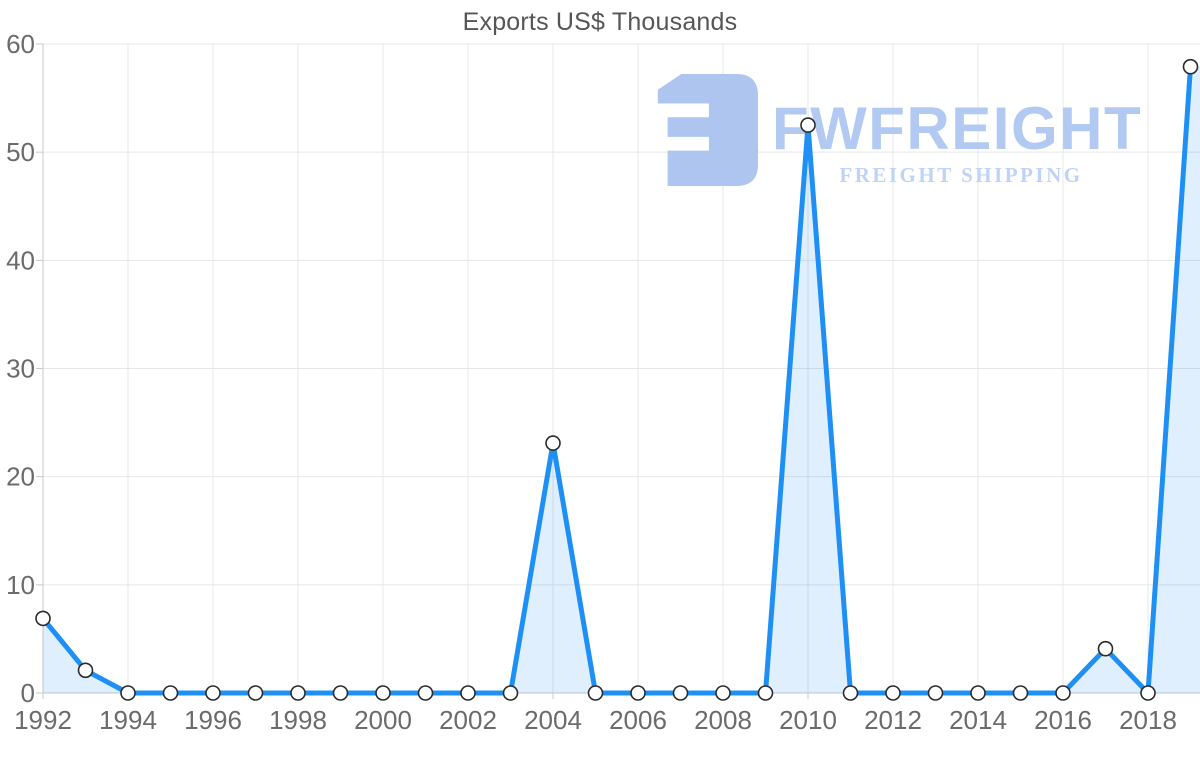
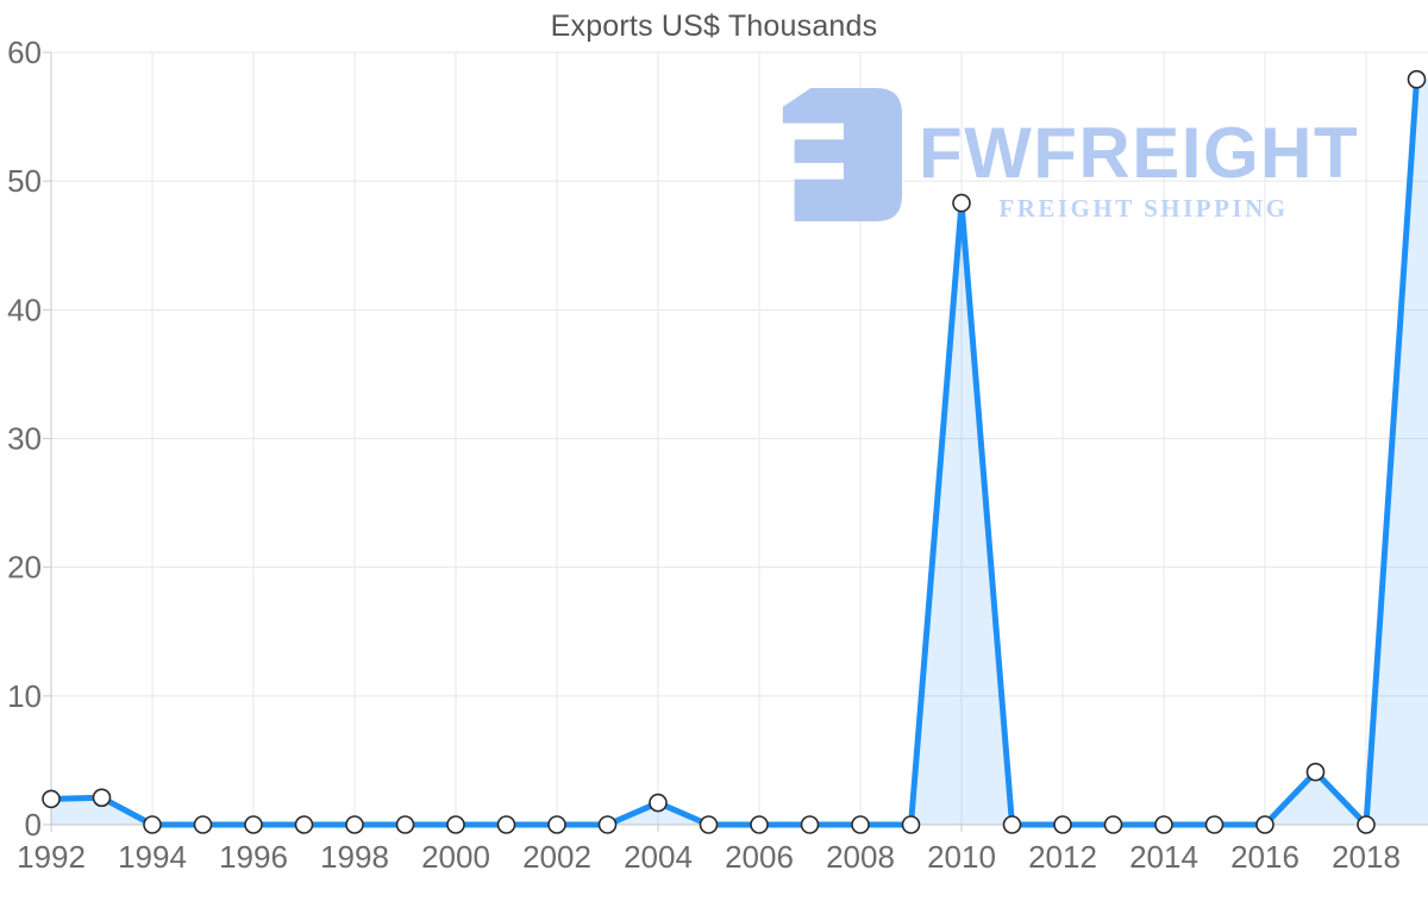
1992: 6.9 -> 2.0
2004: 23.1 -> 1.7
2010: 52.5 -> 48.3
